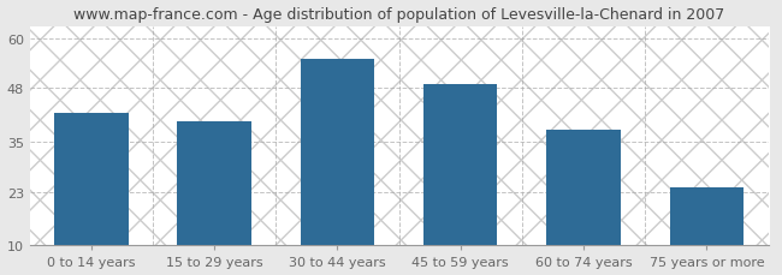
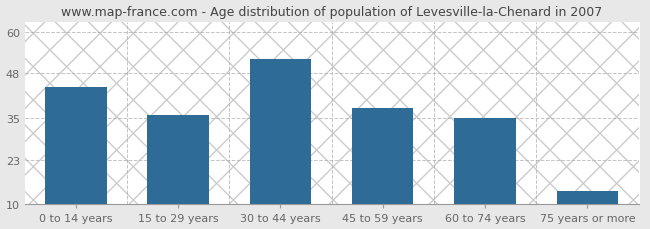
0 to 14 years: 42 -> 44
15 to 29 years: 40 -> 36
30 to 44 years: 55 -> 52
45 to 59 years: 49 -> 38
60 to 74 years: 38 -> 35
75 years or more: 24 -> 14
